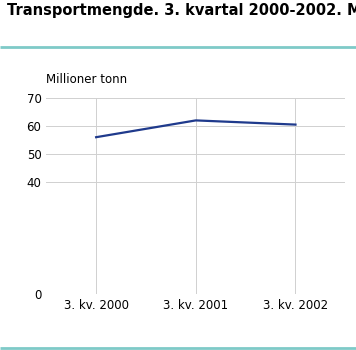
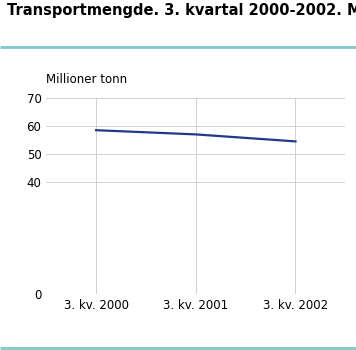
3. kv. 2000: 56.0 -> 58.5
3. kv. 2001: 62.0 -> 57.0
3. kv. 2002: 60.5 -> 54.5
